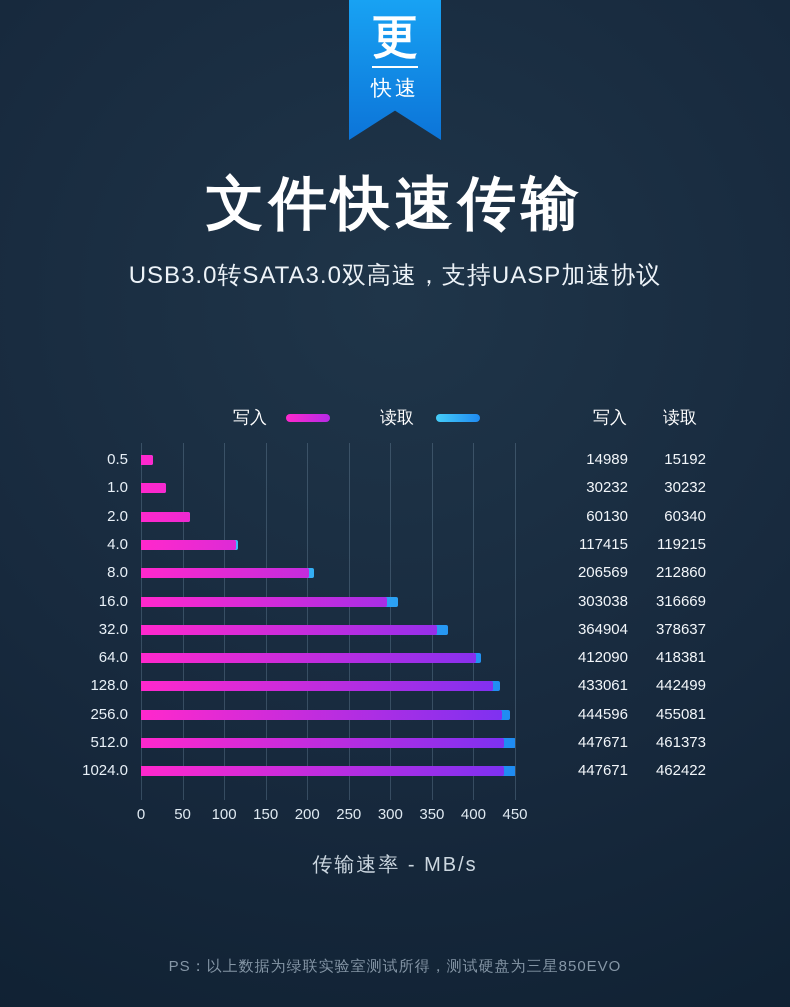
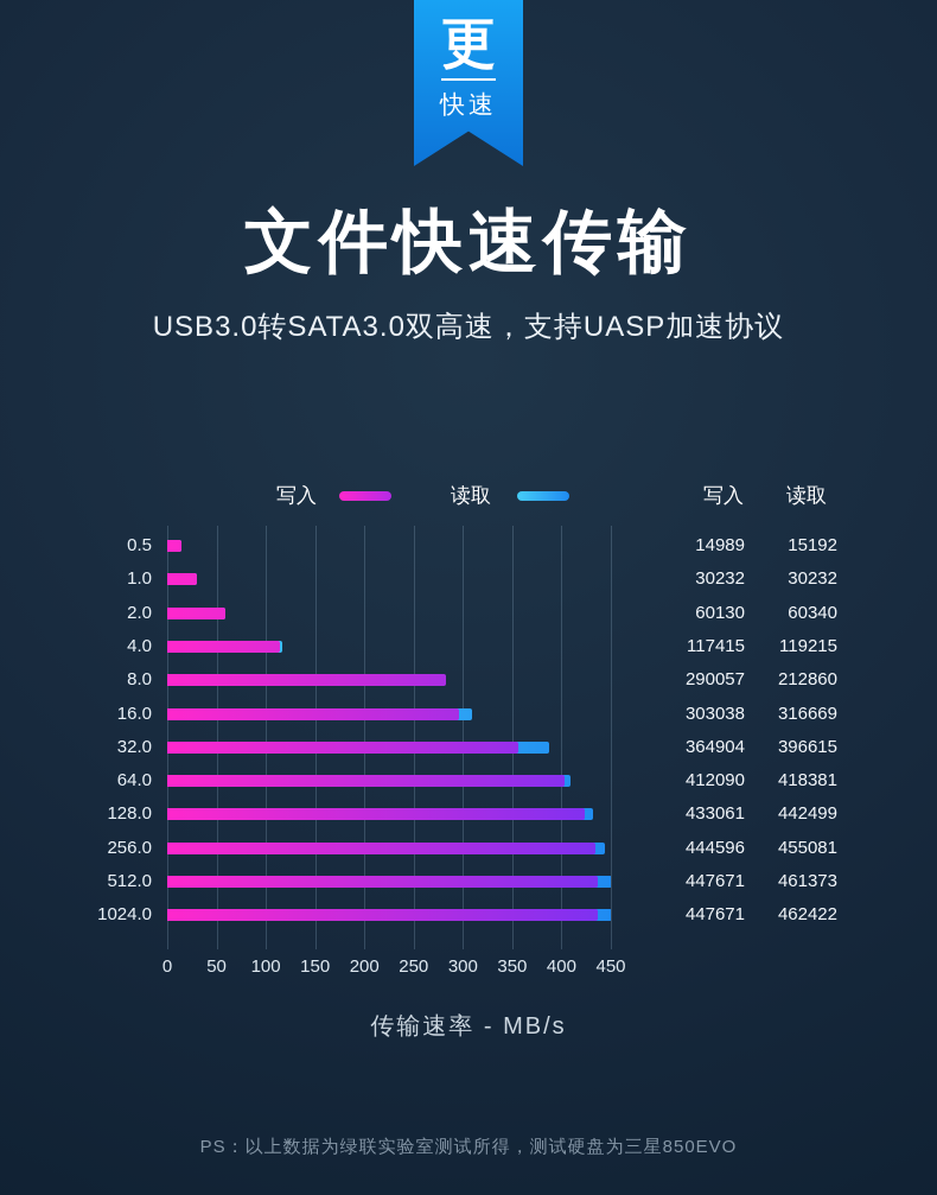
写入/8.0: 206569 -> 290057
读取/32.0: 378637 -> 396615
